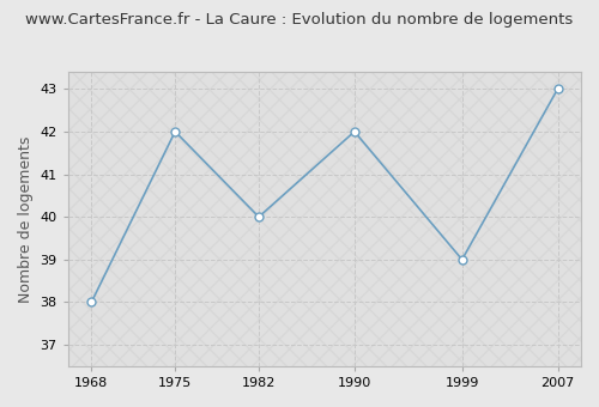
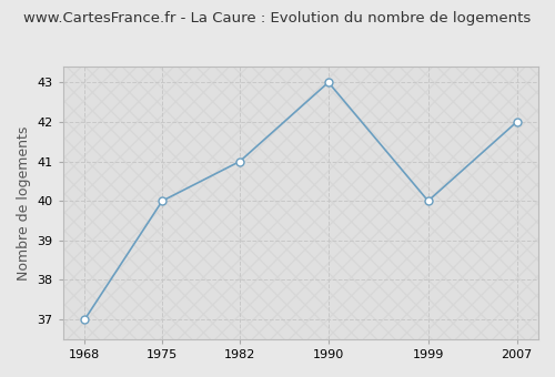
1968: 38 -> 37
1975: 42 -> 40
1982: 40 -> 41
1990: 42 -> 43
1999: 39 -> 40
2007: 43 -> 42
